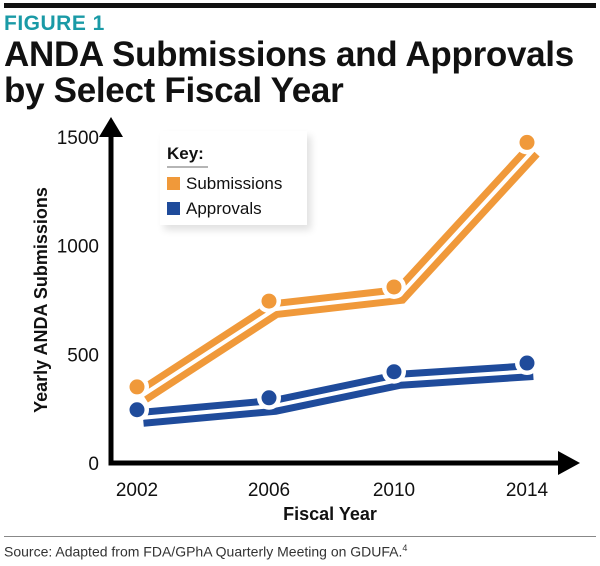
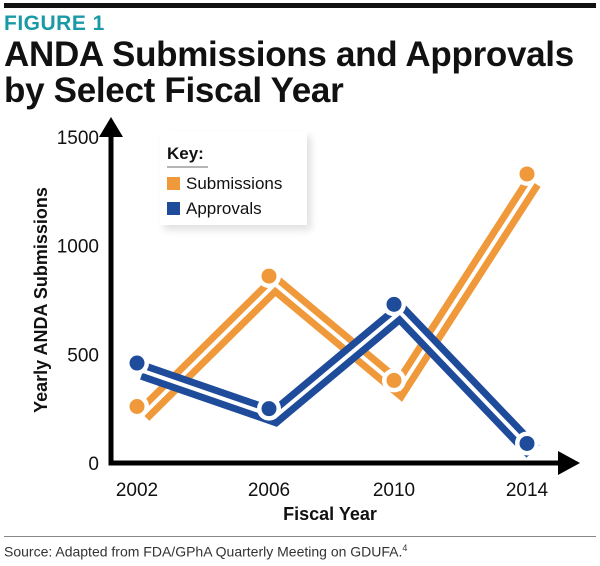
Submissions/2002: 350 -> 260
Approvals/2002: 240 -> 460
Submissions/2006: 740 -> 860
Approvals/2006: 300 -> 250
Submissions/2010: 810 -> 380
Approvals/2010: 420 -> 730
Submissions/2014: 1480 -> 1330
Approvals/2014: 460 -> 90
